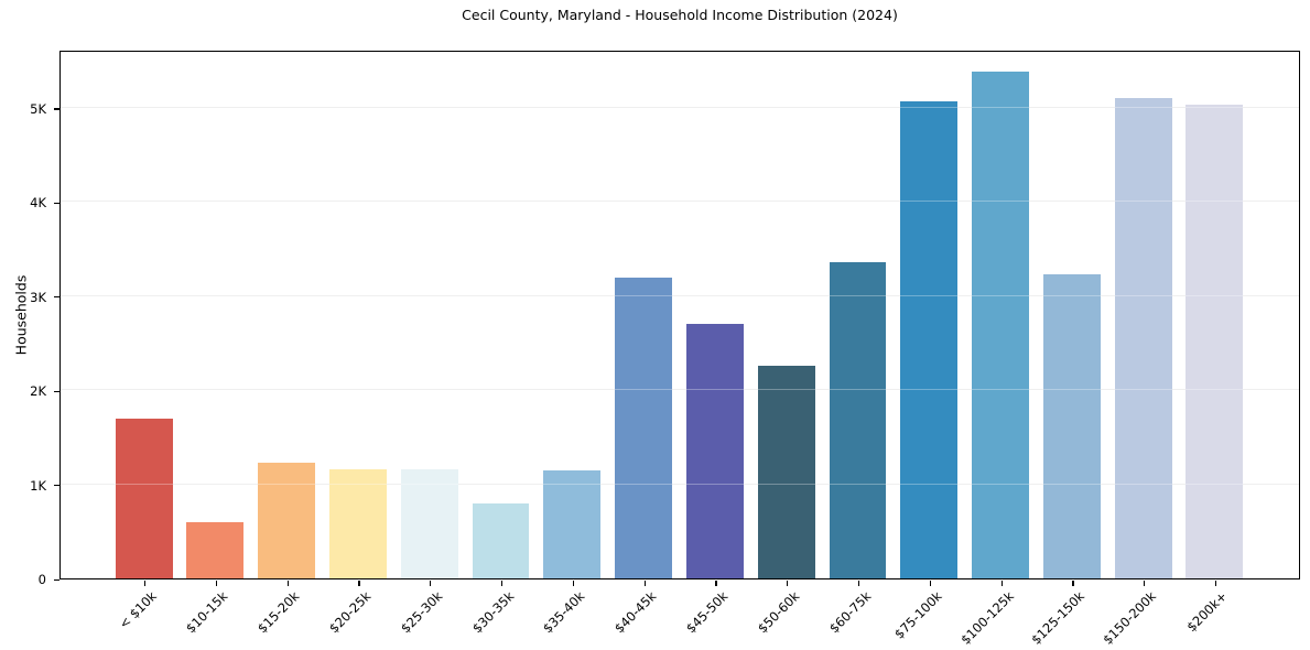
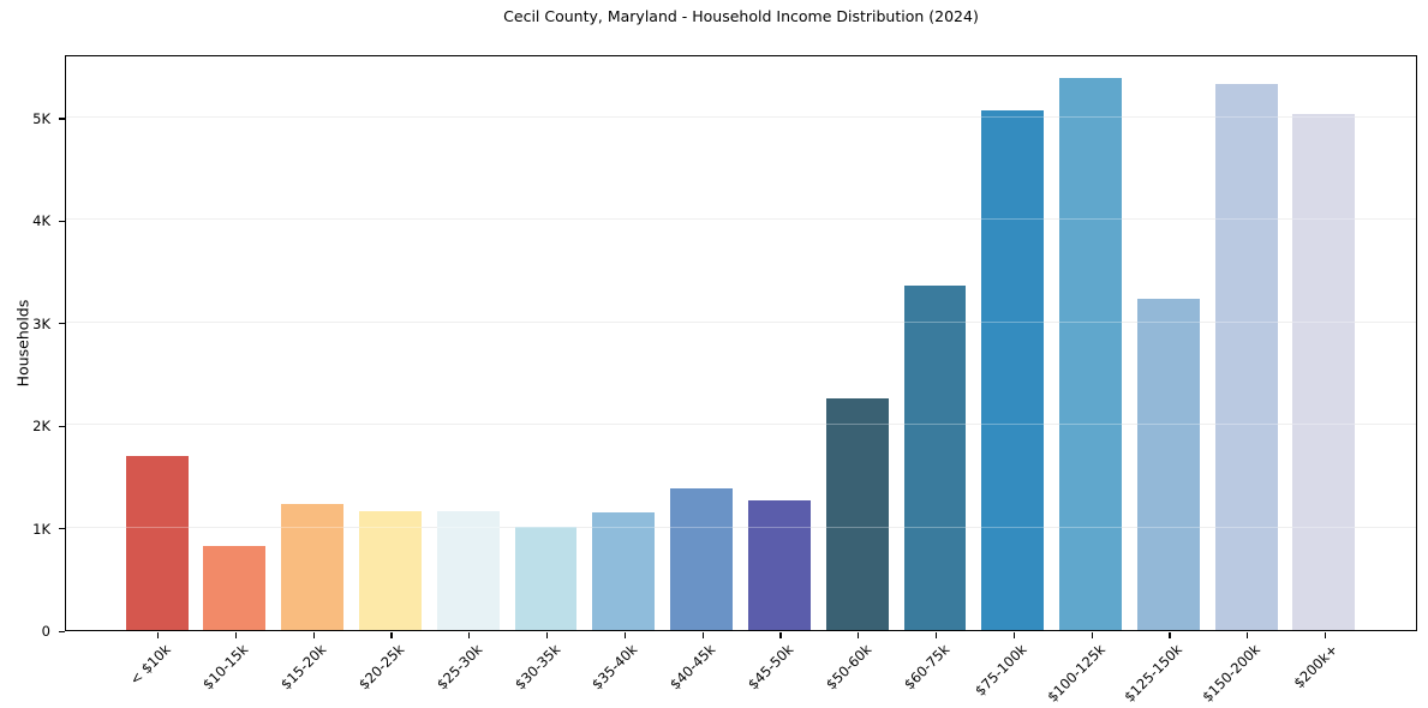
$10-15k: 0.6K -> 0.8K
$30-35k: 0.8K -> 1.0K
$40-45k: 3.2K -> 1.4K
$45-50k: 2.7K -> 1.3K
$150-200k: 5.1K -> 5.3K
